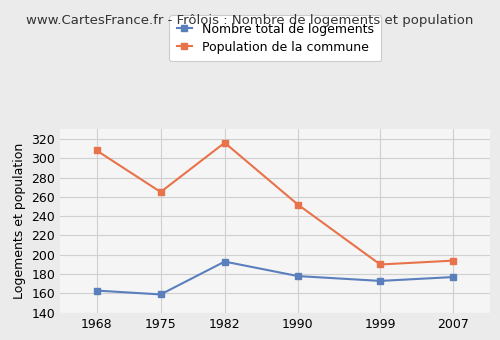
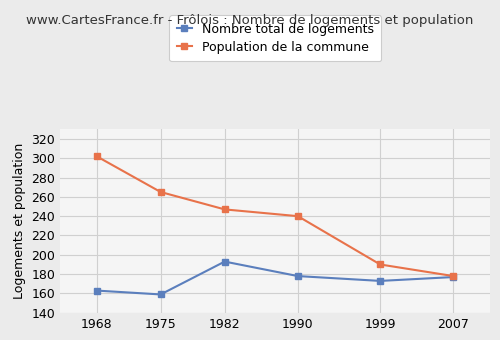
Population de la commune/1968: 308 -> 302
Population de la commune/1982: 316 -> 247
Population de la commune/1990: 252 -> 240
Population de la commune/2007: 194 -> 178
